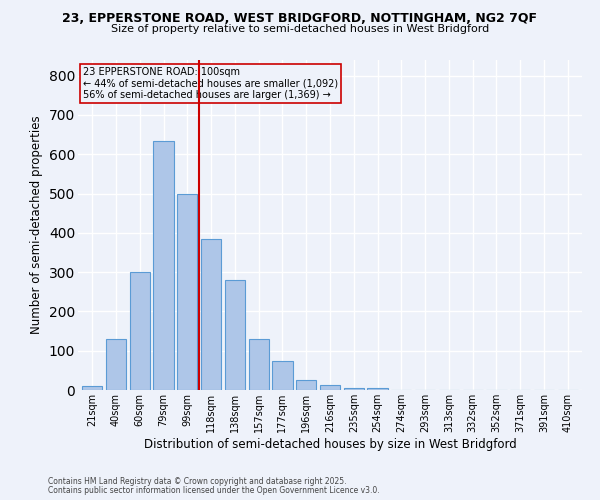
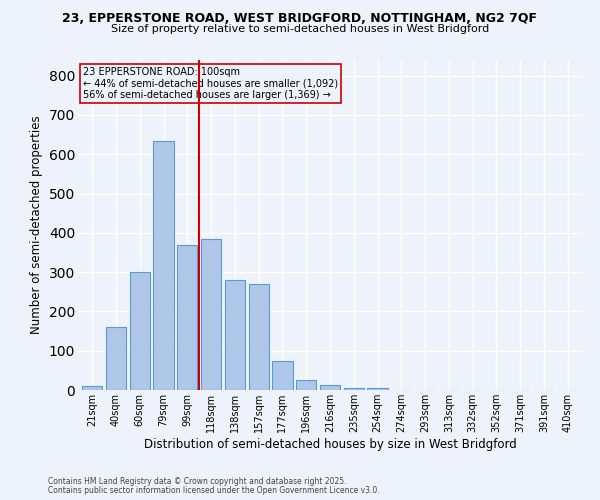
40sqm: 130 -> 160
99sqm: 500 -> 370
157sqm: 130 -> 270
